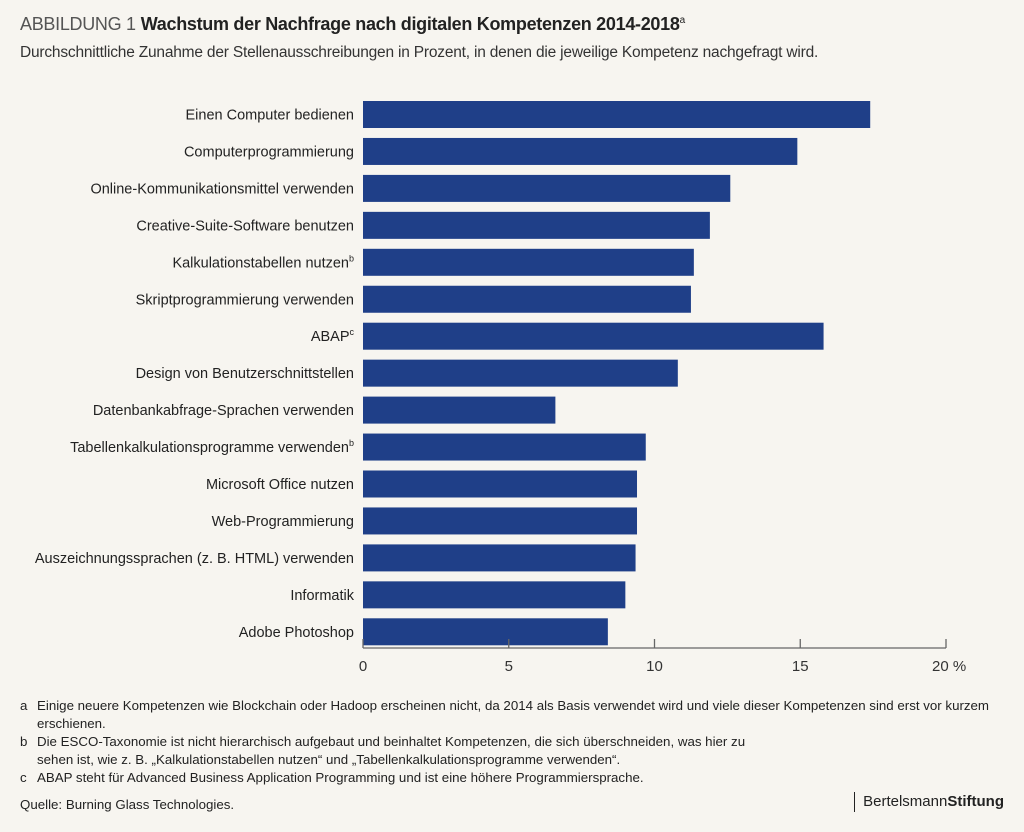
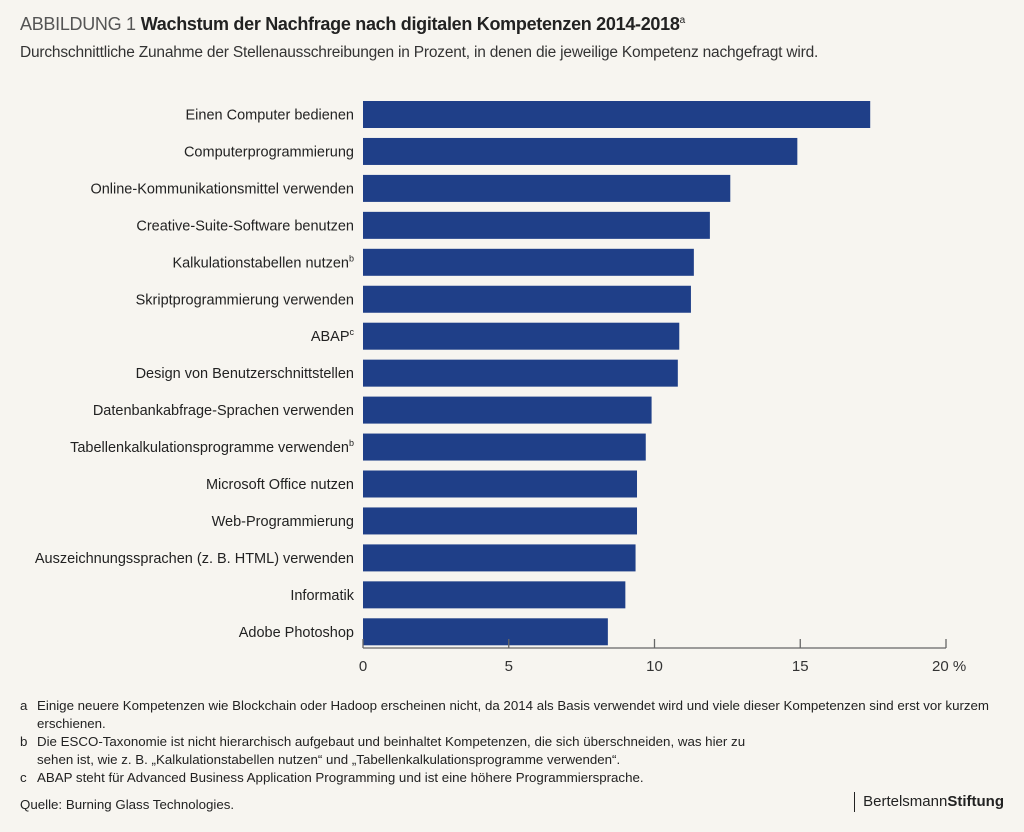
ABAP: 15.8% -> 10.8%
Datenbankabfrage-Sprachen verwenden: 6.6% -> 9.9%
